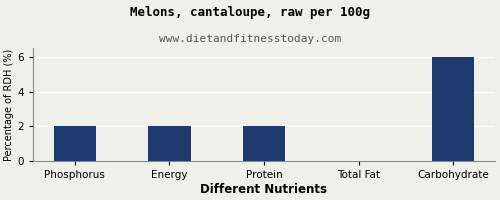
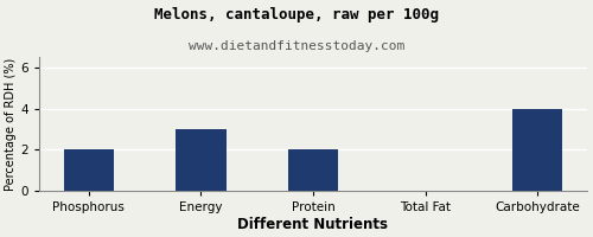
Energy: 2 -> 3
Carbohydrate: 6 -> 4
